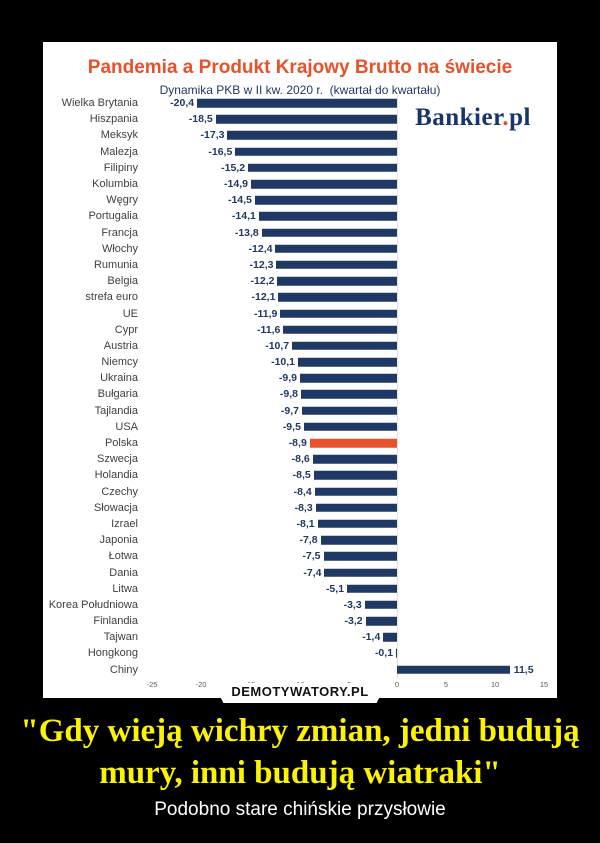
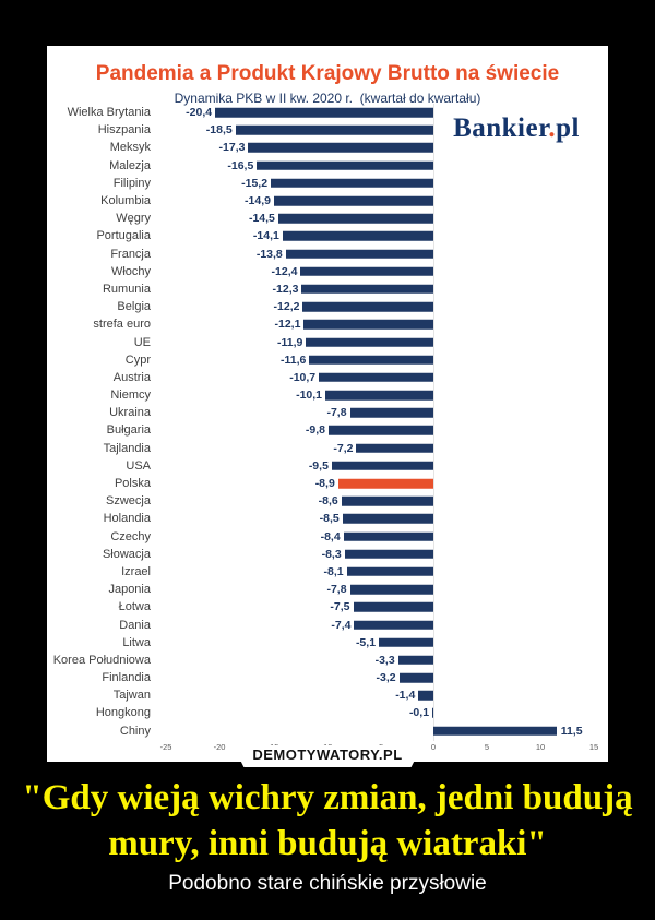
Ukraina: -9,9 -> -7,8
Tajlandia: -9,7 -> -7,2
